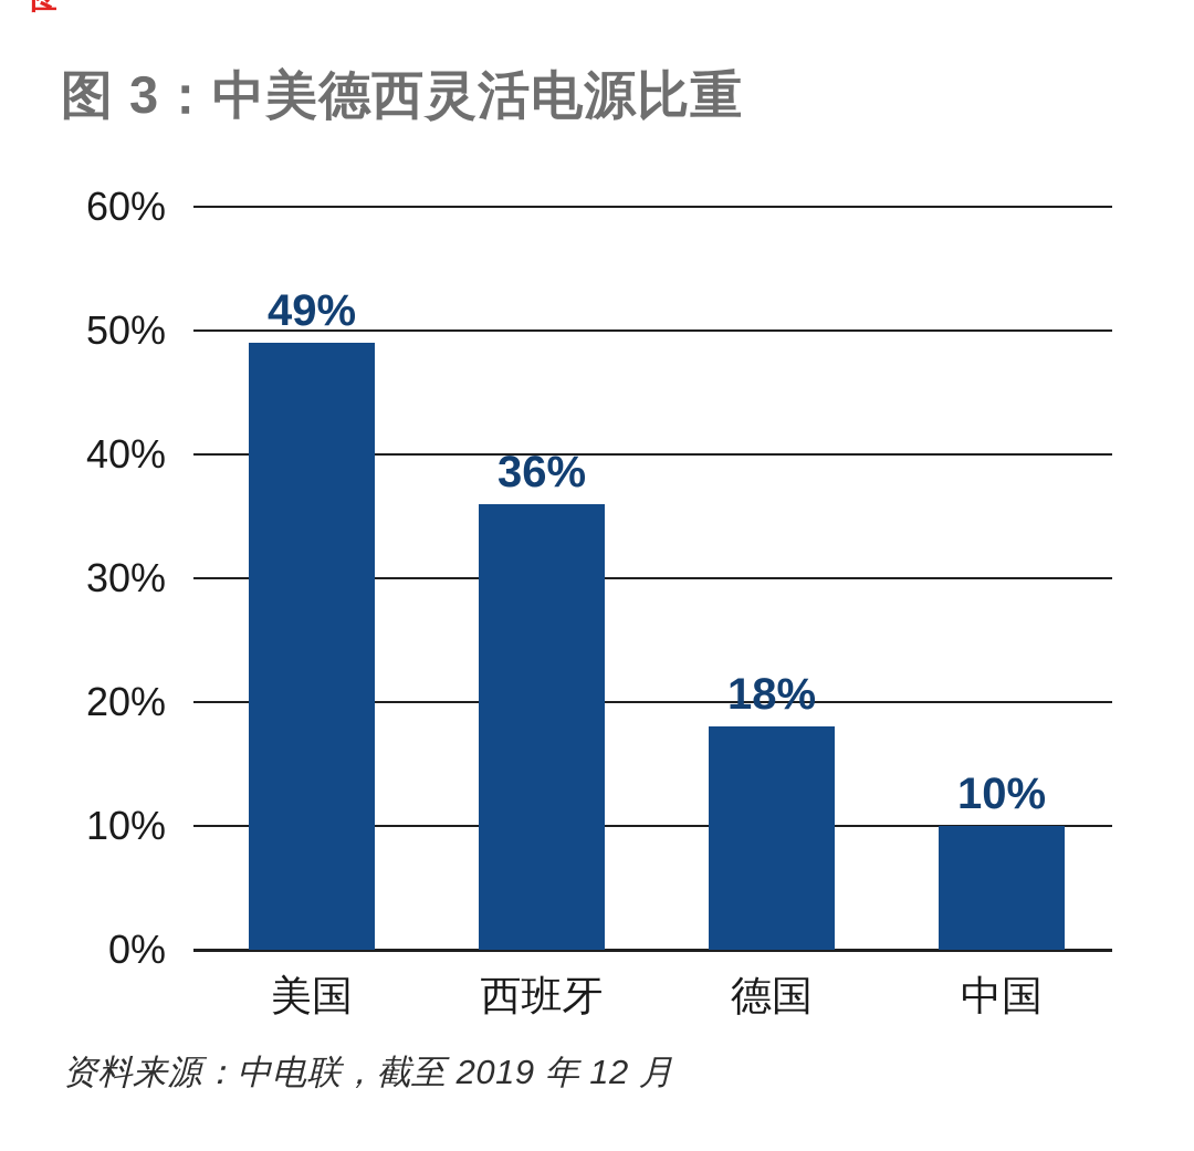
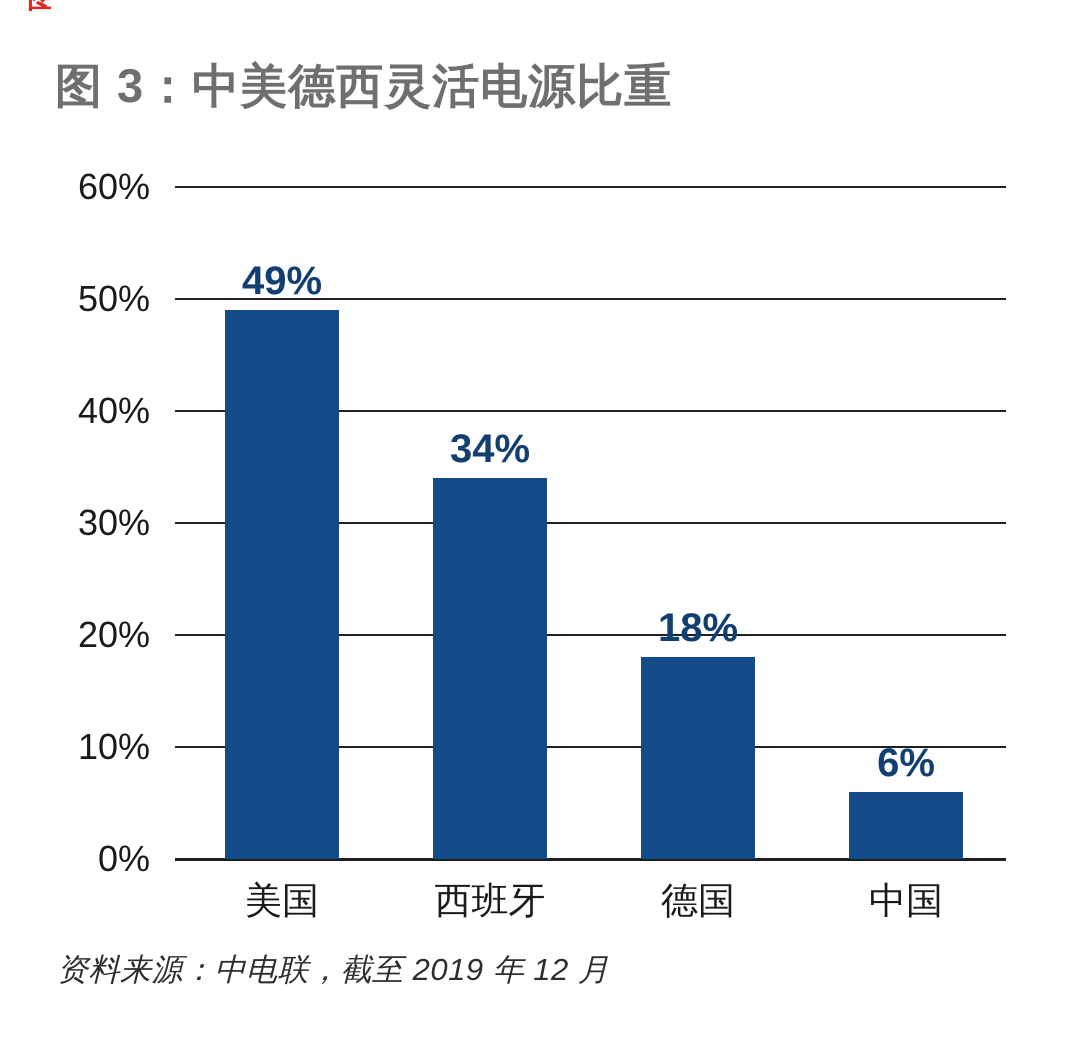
西班牙: 36% -> 34%
中国: 10% -> 6%
